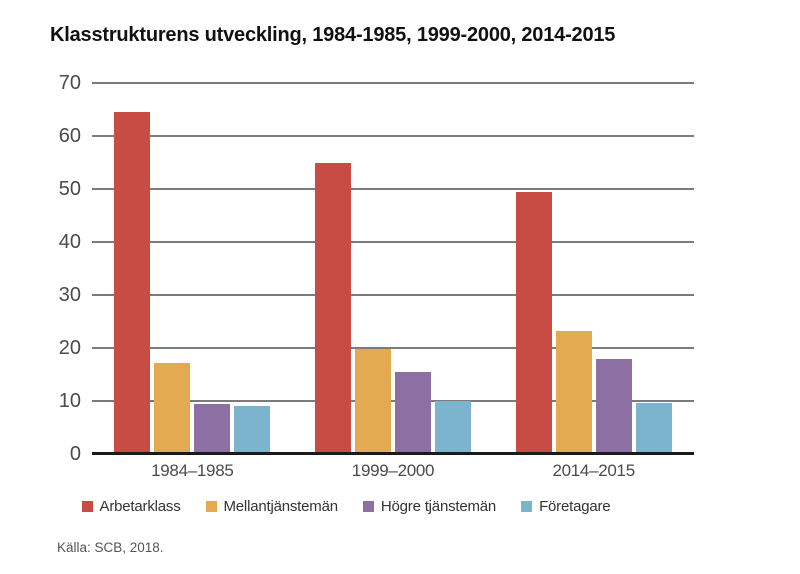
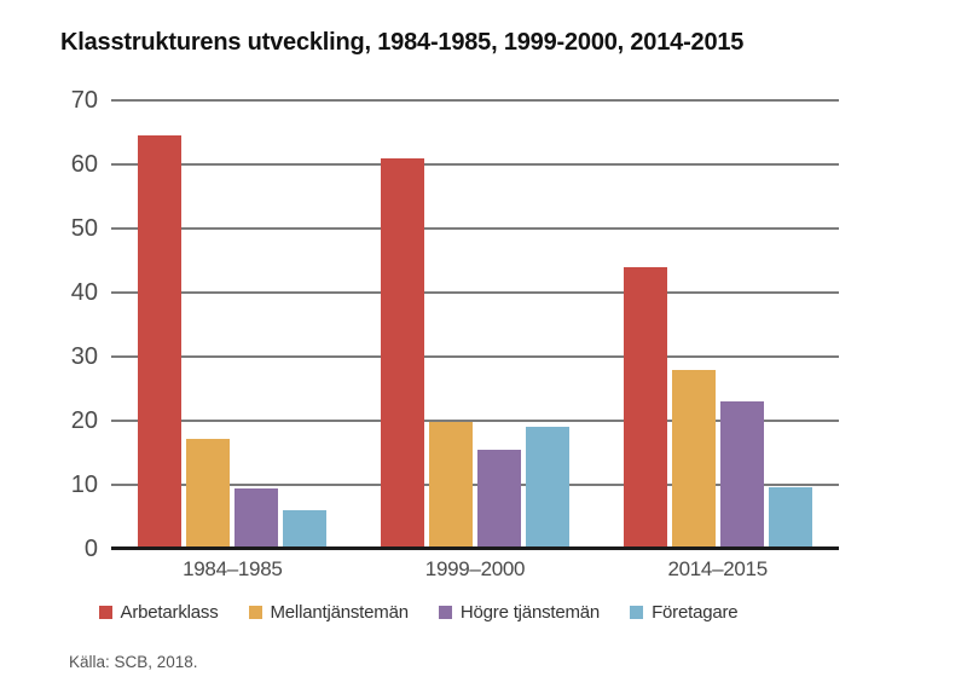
Företagare/1984–1985: 9 -> 6
Arbetarklass/1999–2000: 55 -> 61
Företagare/1999–2000: 10 -> 19
Arbetarklass/2014–2015: 49 -> 44
Mellantjänstemän/2014–2015: 23 -> 28
Högre tjänstemän/2014–2015: 18 -> 23
